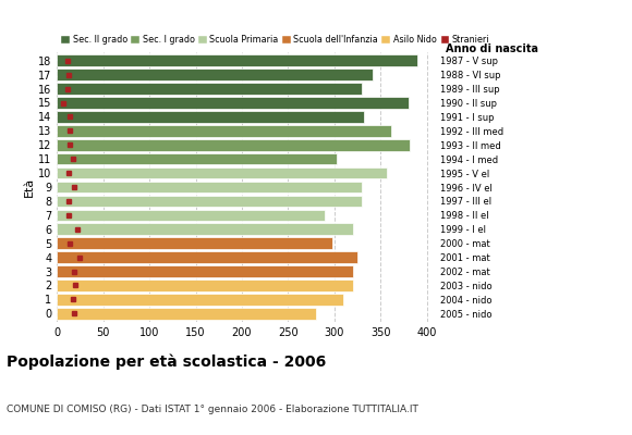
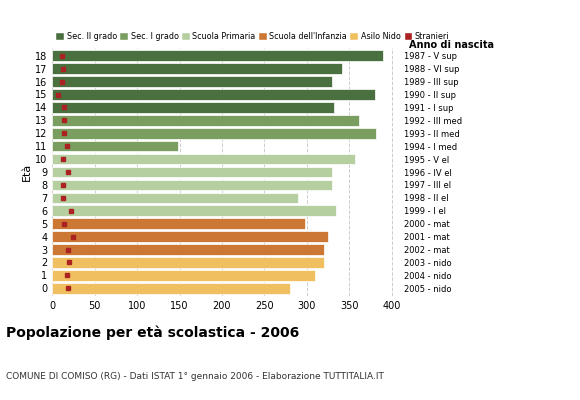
11: 303 -> 148
6: 320 -> 334
